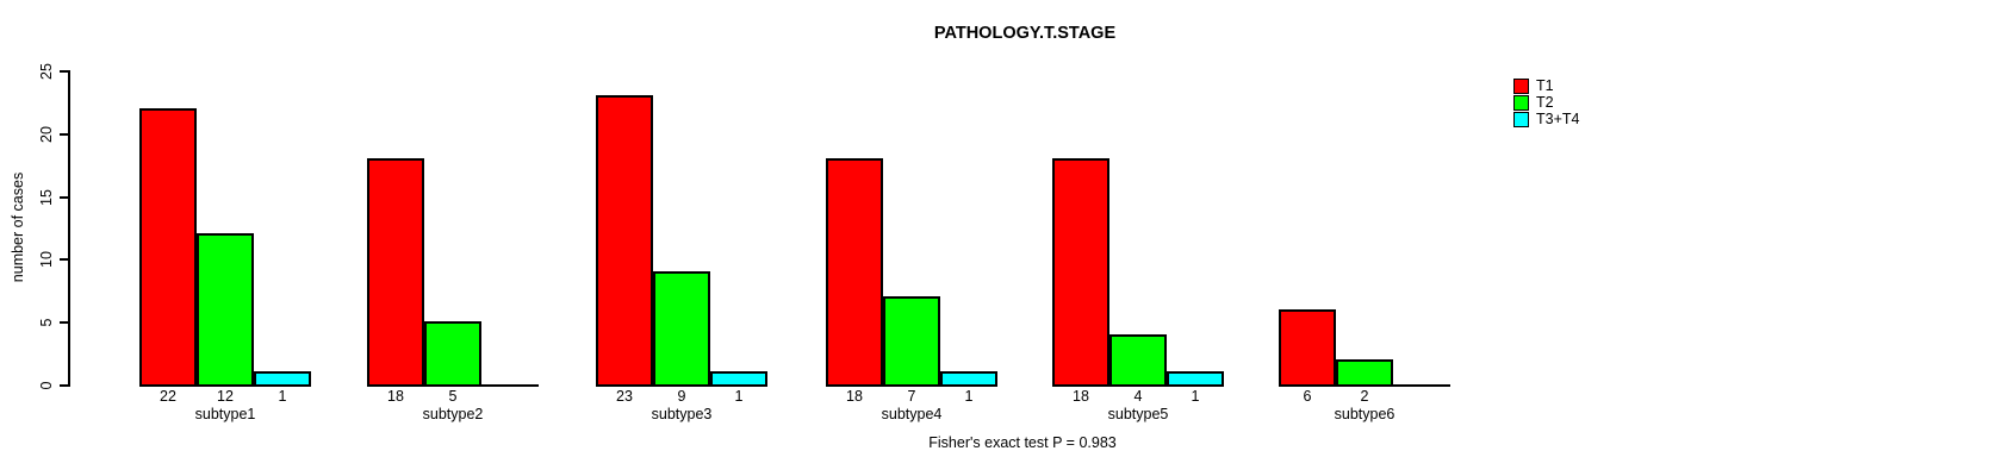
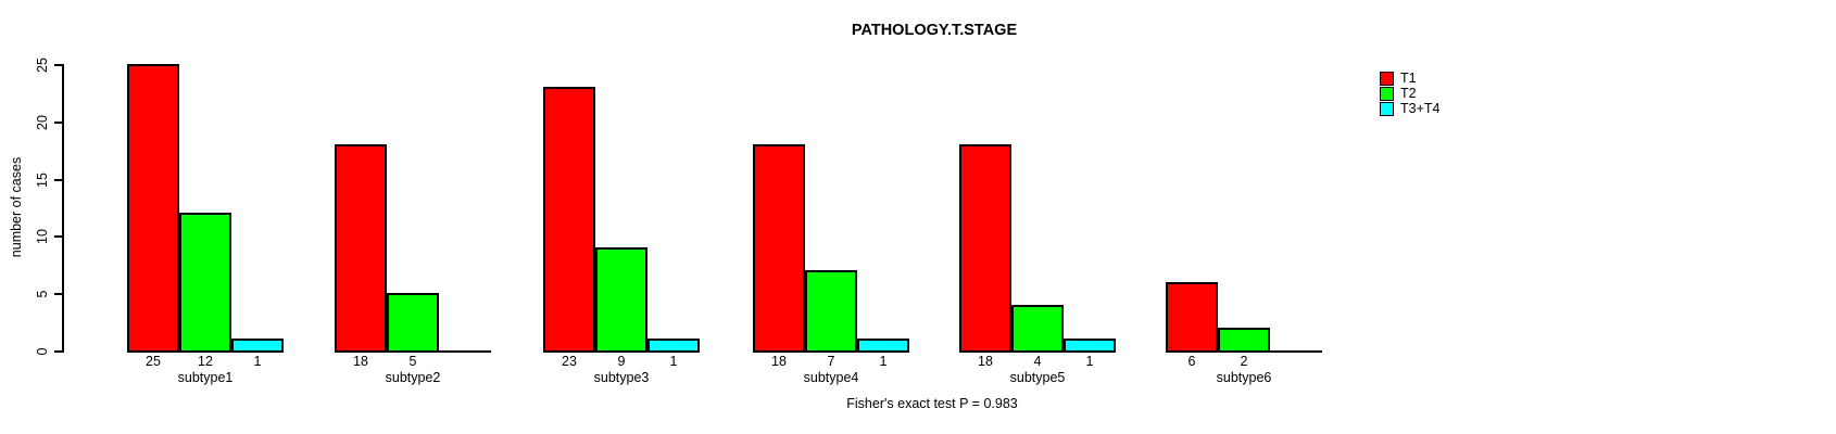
T1/subtype1: 22 -> 25
